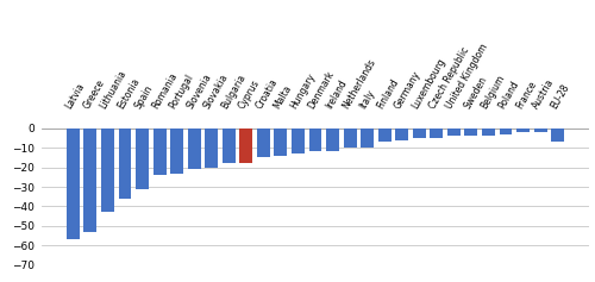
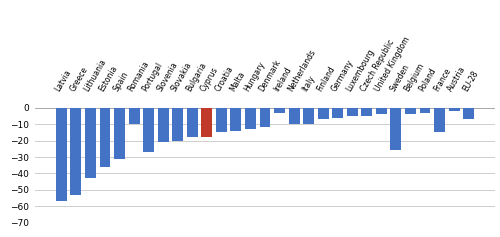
Romania: -24 -> -10
Portugal: -23 -> -27
Ireland: -12 -> -3
Sweden: -4 -> -26
France: -2 -> -15
